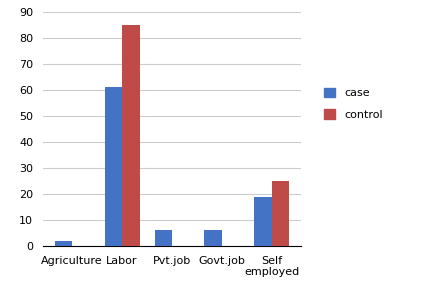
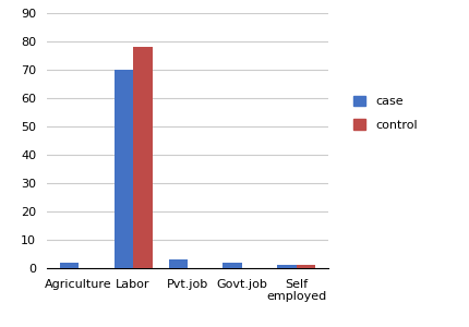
case/Labor: 61 -> 70
control/Labor: 85 -> 78
case/Pvt.job: 6 -> 3
case/Govt.job: 6 -> 2
case/Self employed: 19 -> 1
control/Self employed: 25 -> 1
